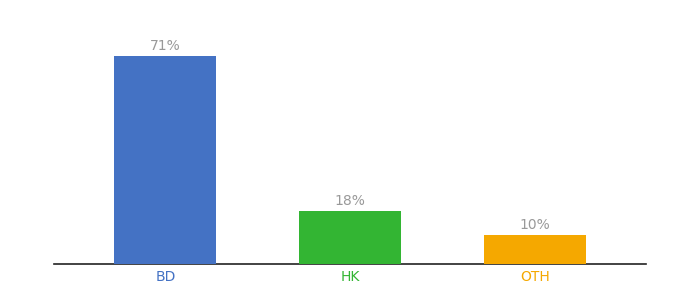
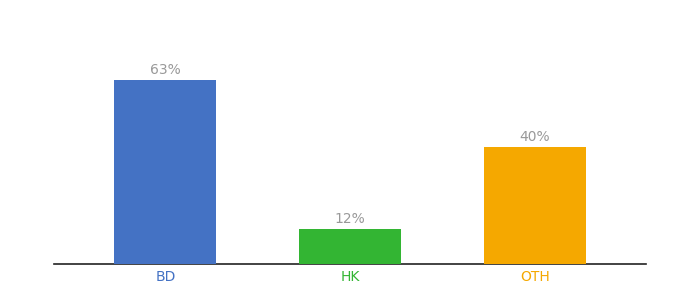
BD: 71% -> 63%
HK: 18% -> 12%
OTH: 10% -> 40%
